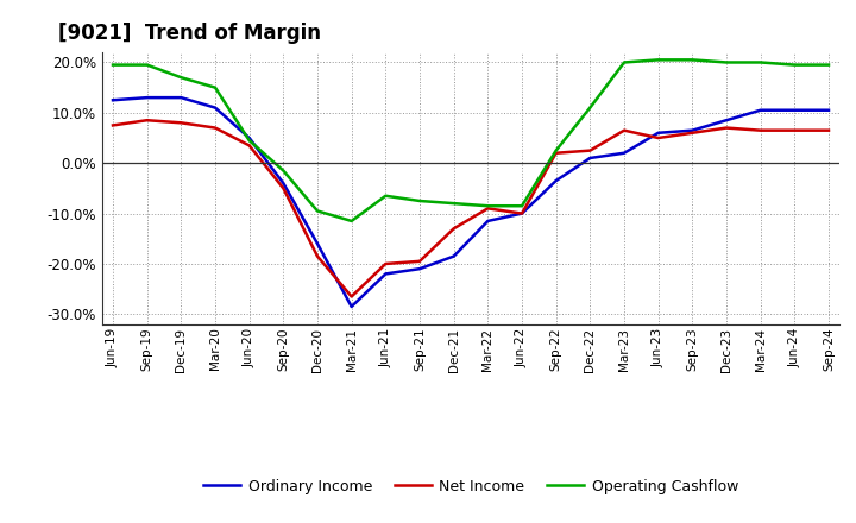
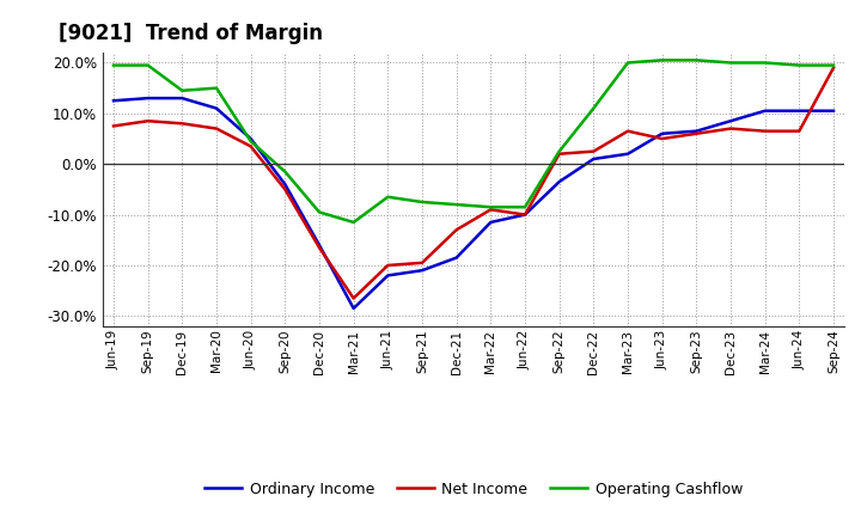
Operating Cashflow/Dec-19: 17.0% -> 14.5%
Net Income/Dec-20: -18.5% -> -16.5%
Net Income/Sep-24: 6.5% -> 19.0%
